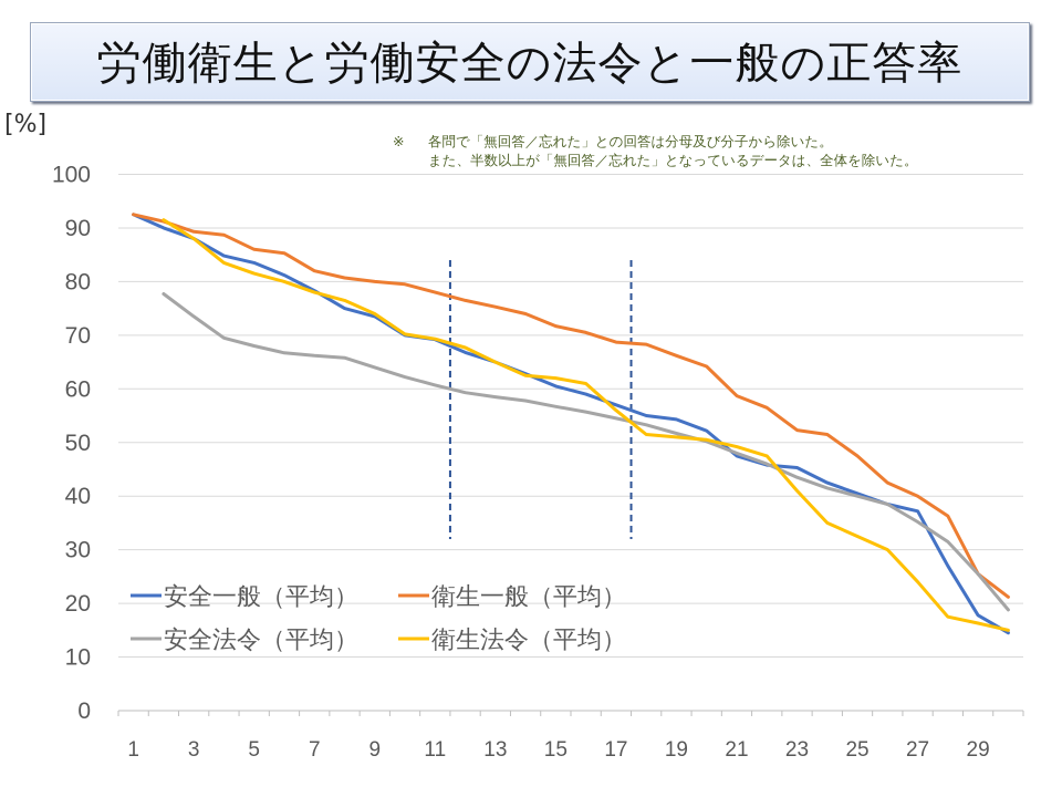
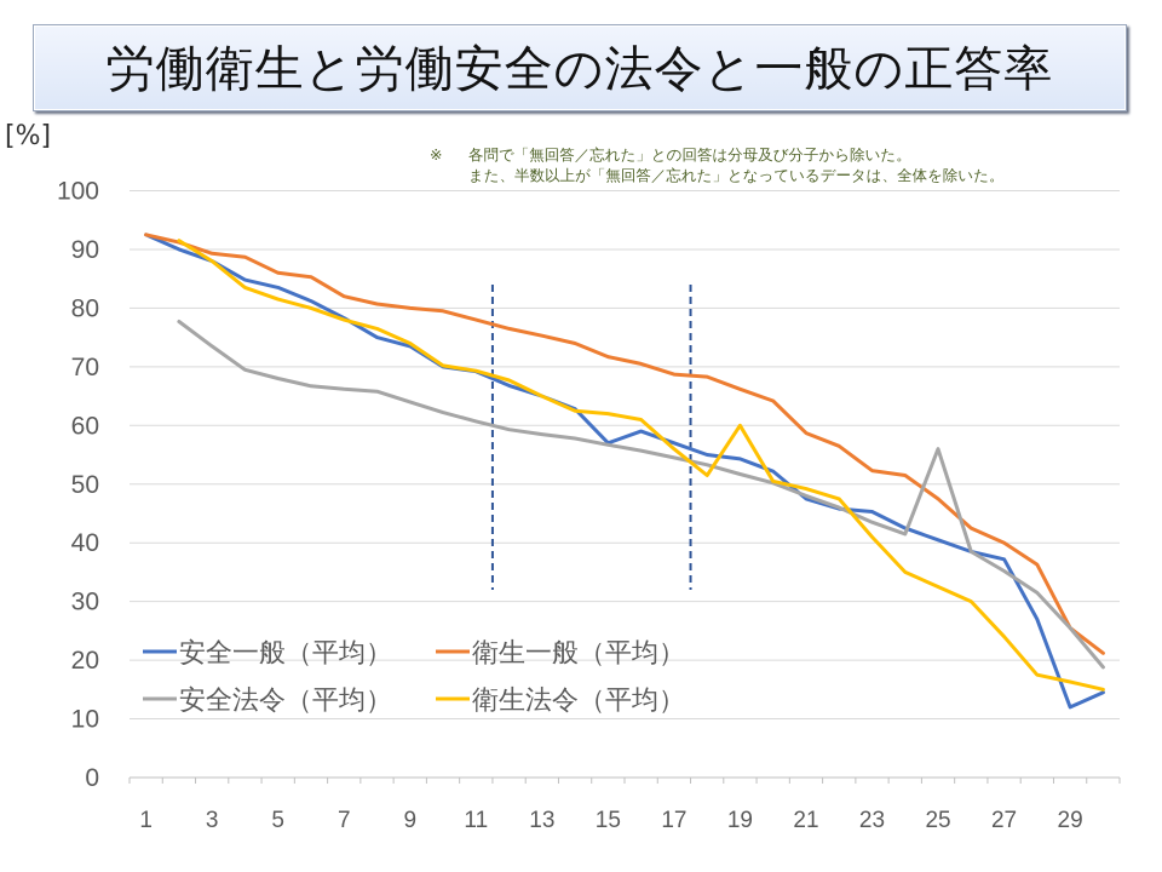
安全一般（平均）/15: 60 -> 57
衛生法令（平均）/19: 51 -> 60
安全法令（平均）/25: 40 -> 56
安全一般（平均）/29: 18 -> 12
